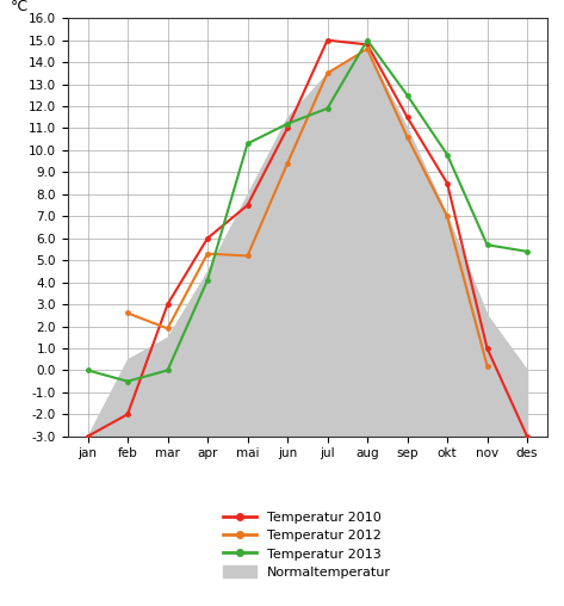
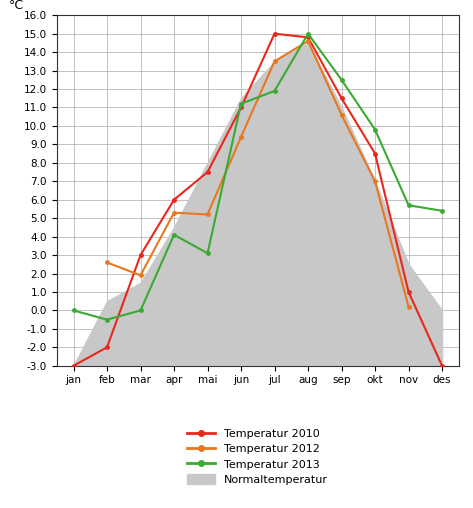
Temperatur 2013/mai: 10.3 -> 3.1
